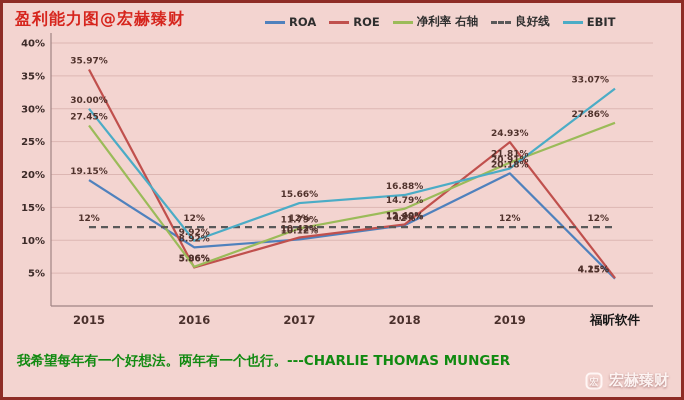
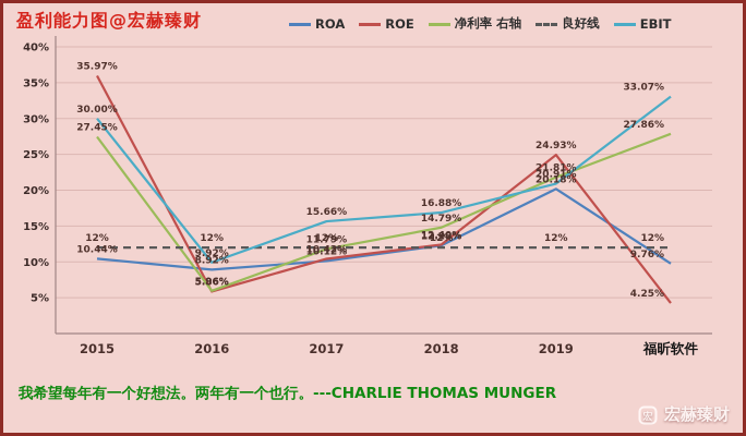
ROA/2015: 19.15% -> 10.44%
ROA/福昕软件: 4.15% -> 9.76%
